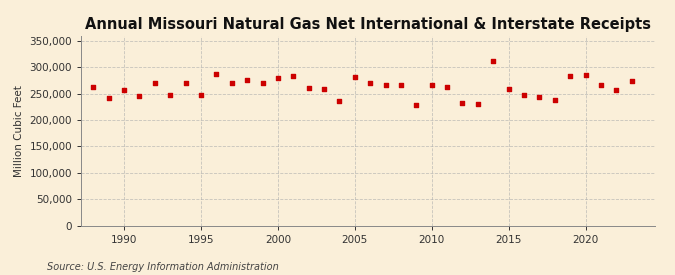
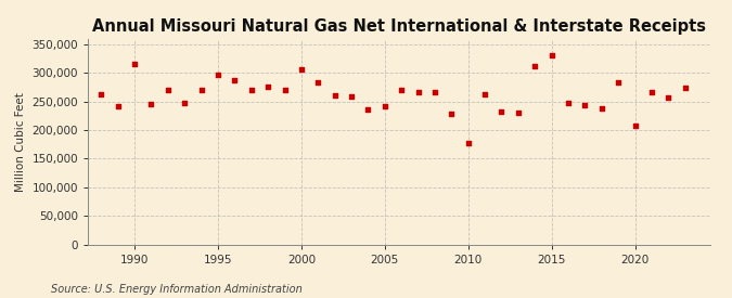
1990: 257,000 -> 316,000
1995: 248,000 -> 296,000
2000: 280,000 -> 306,000
2005: 281,000 -> 242,000
2010: 266,000 -> 178,000
2015: 259,000 -> 332,000
2020: 285,000 -> 208,000
